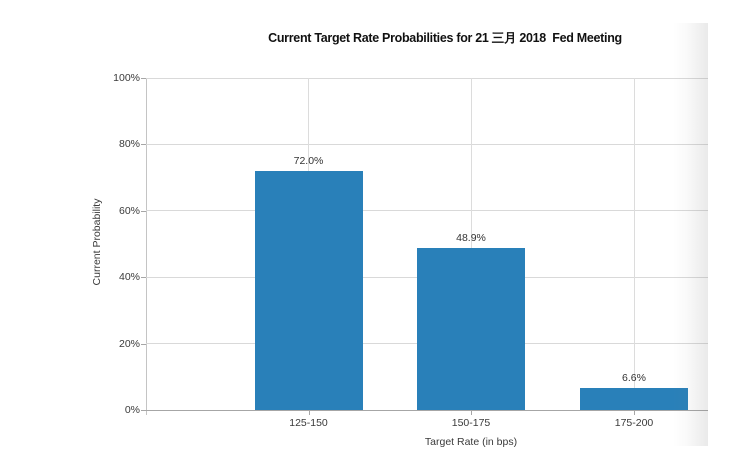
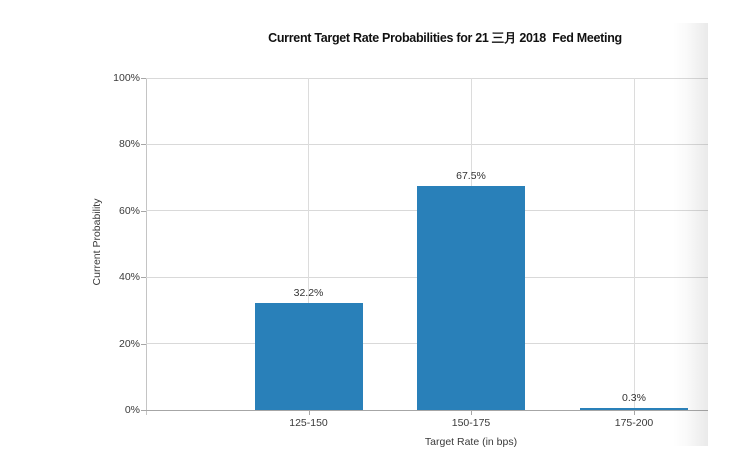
125-150: 72.0% -> 32.2%
150-175: 48.9% -> 67.5%
175-200: 6.6% -> 0.3%
